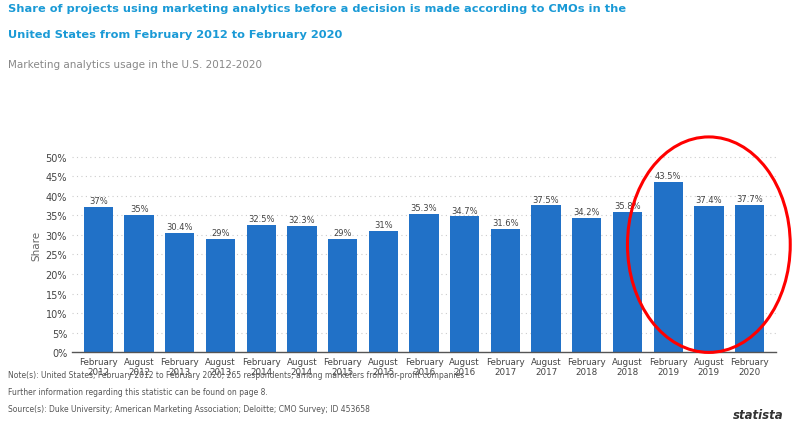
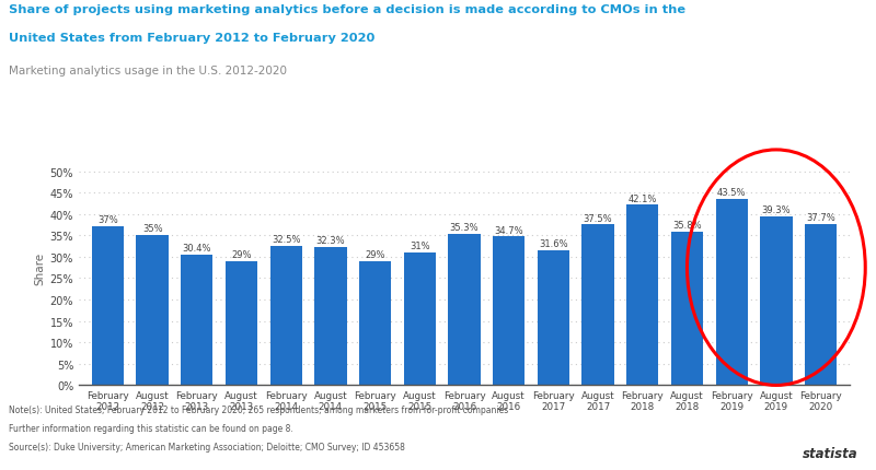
February 2018: 34.2% -> 42.1%
August 2019: 37.4% -> 39.3%
